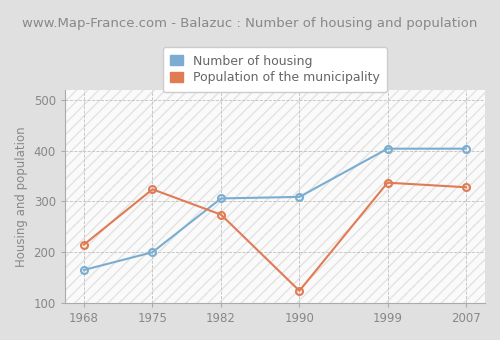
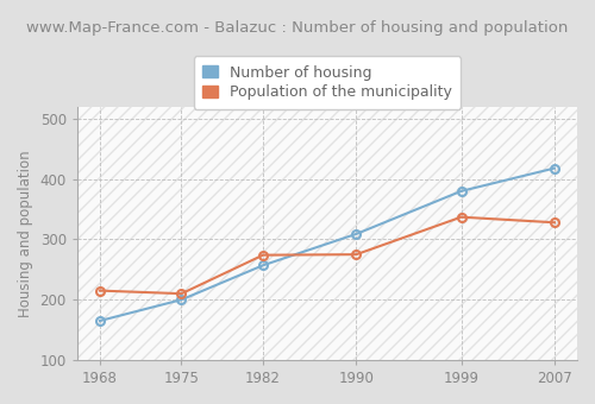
Population of the municipality/1975: 324 -> 210
Number of housing/1982: 306 -> 257
Population of the municipality/1990: 124 -> 275
Number of housing/1999: 404 -> 380
Number of housing/2007: 404 -> 418
